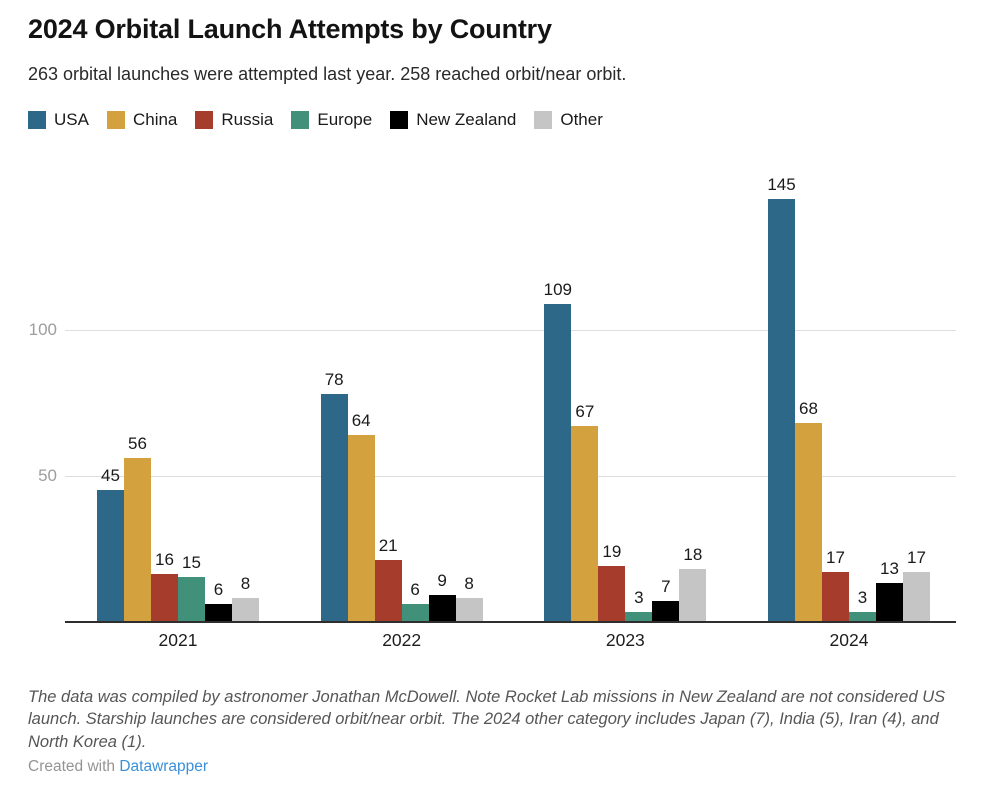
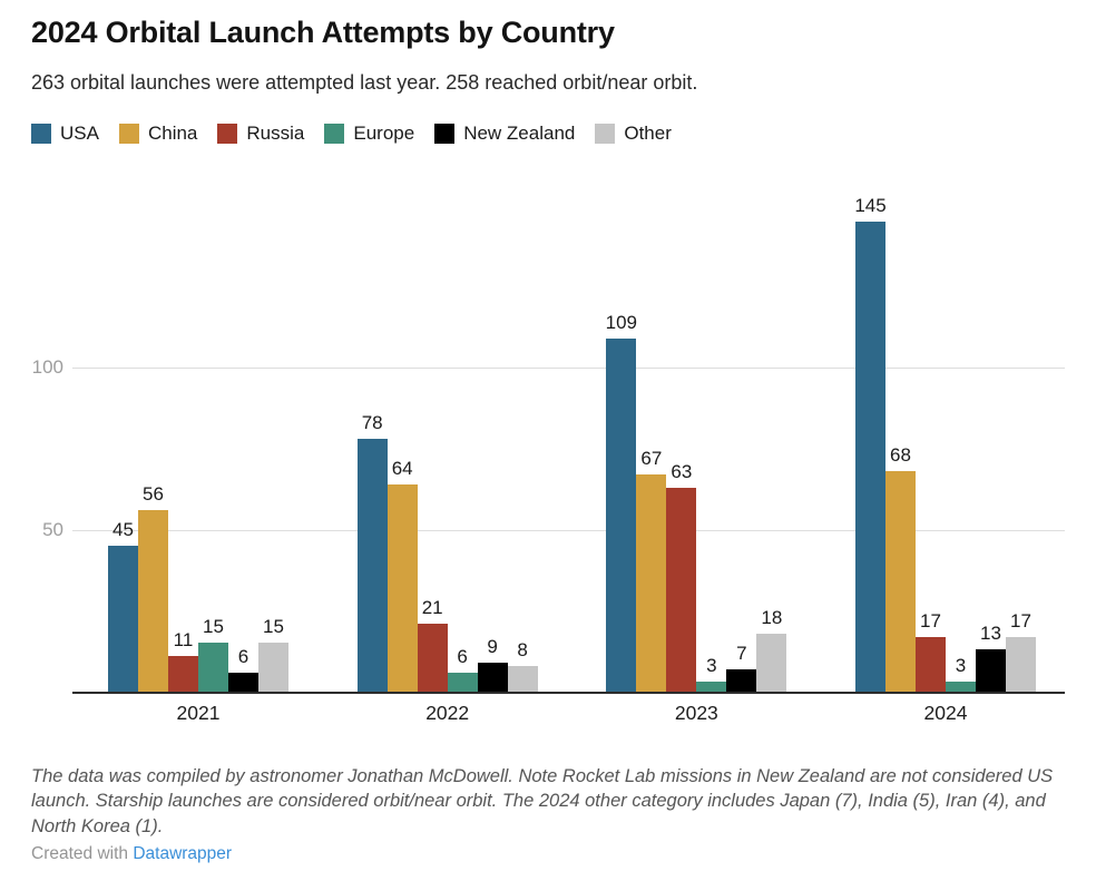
Russia/2021: 16 -> 11
Other/2021: 8 -> 15
Russia/2023: 19 -> 63
